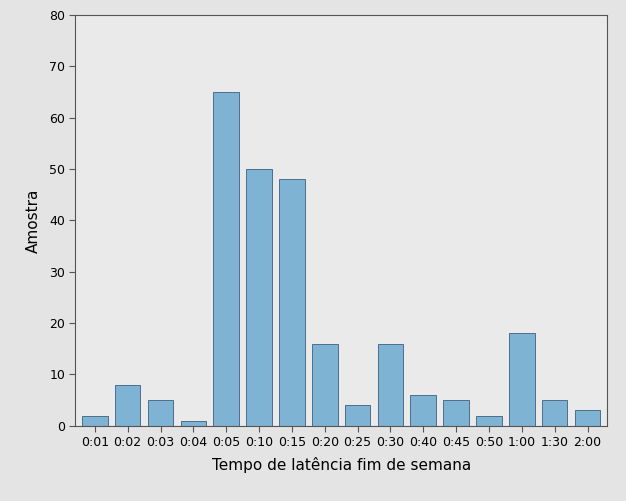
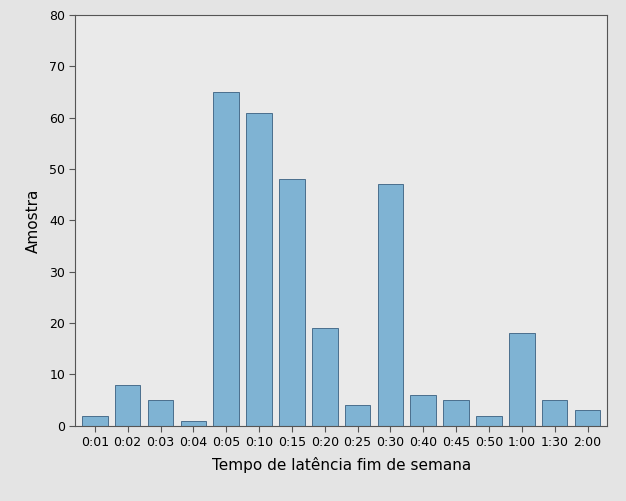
0:10: 50 -> 61
0:20: 16 -> 19
0:30: 16 -> 47
